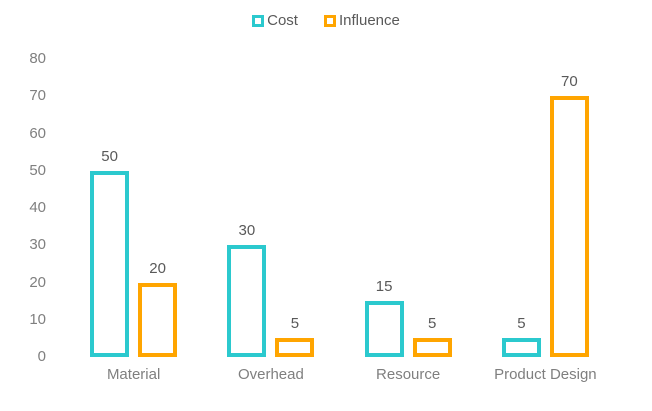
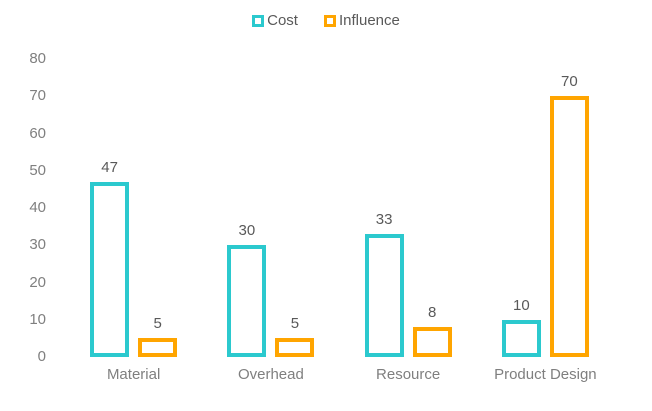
Cost/Material: 50 -> 47
Influence/Material: 20 -> 5
Cost/Resource: 15 -> 33
Influence/Resource: 5 -> 8
Cost/Product Design: 5 -> 10
